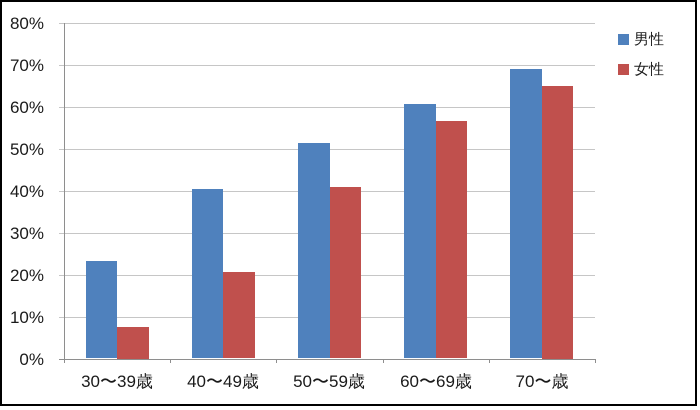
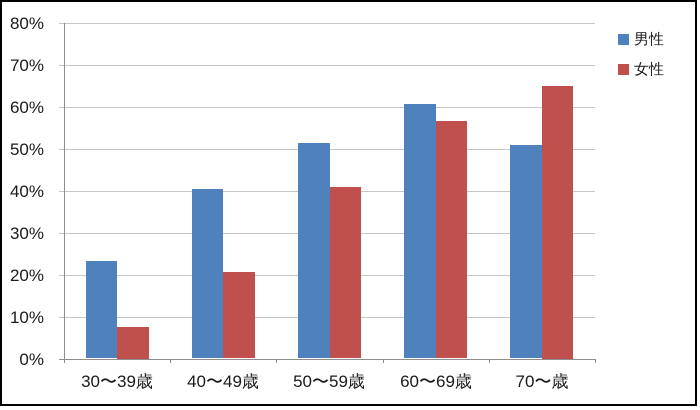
男性/70〜歳: 69% -> 51%
